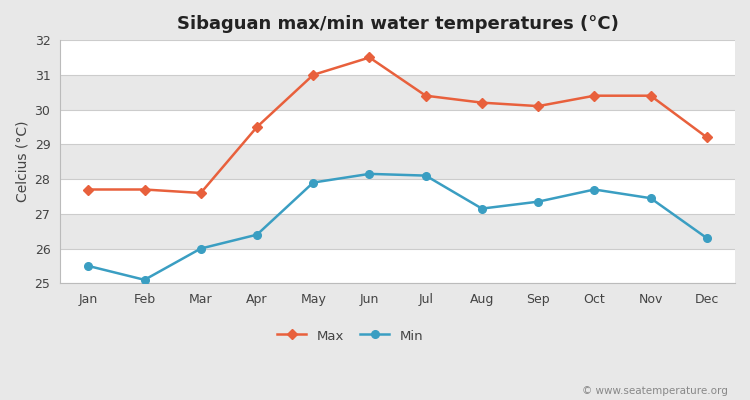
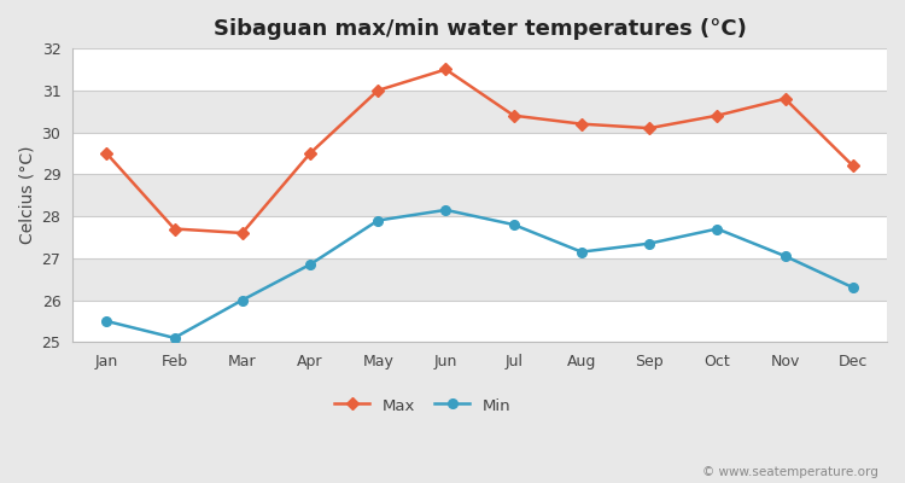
Max/Jan: 27.7 -> 29.5
Min/Apr: 26.40 -> 26.85
Min/Jul: 28.10 -> 27.80
Max/Nov: 30.4 -> 30.8
Min/Nov: 27.45 -> 27.05
